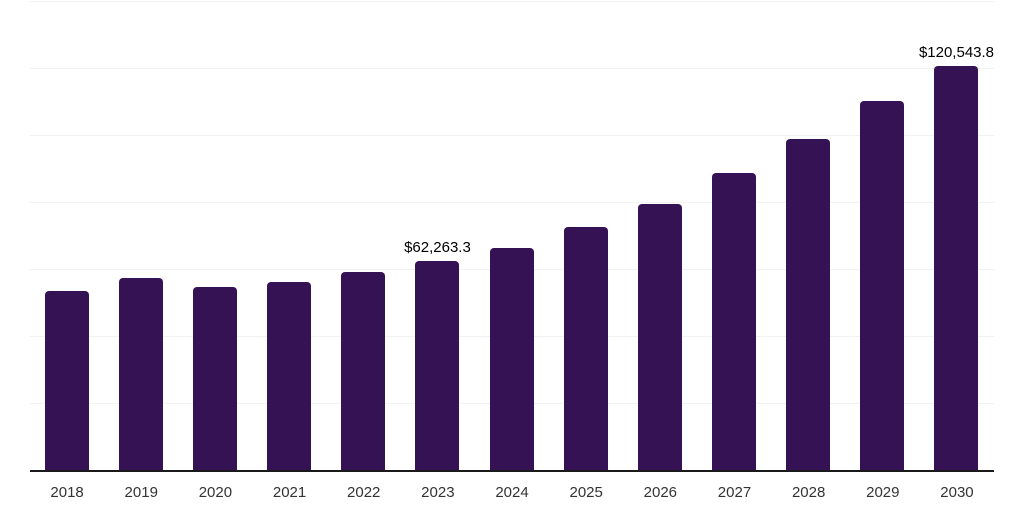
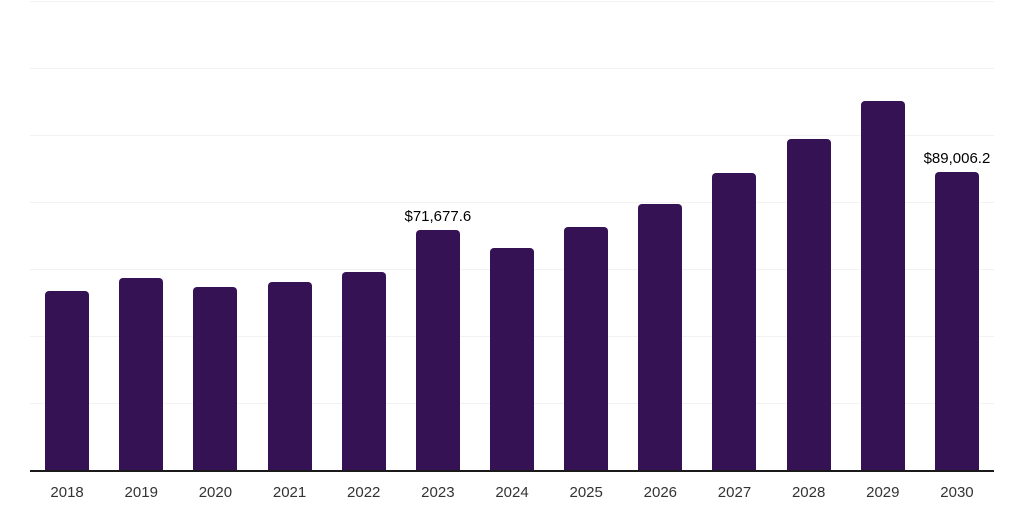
2023: $62,263.3 -> $71,677.6
2030: $120,543.8 -> $89,006.2
